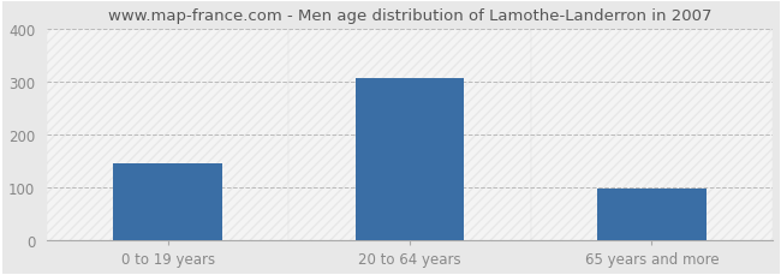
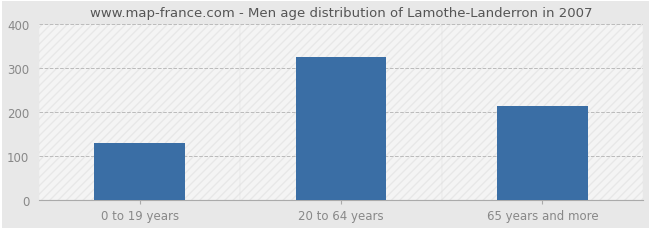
0 to 19 years: 145 -> 130
20 to 64 years: 308 -> 325
65 years and more: 97 -> 215
